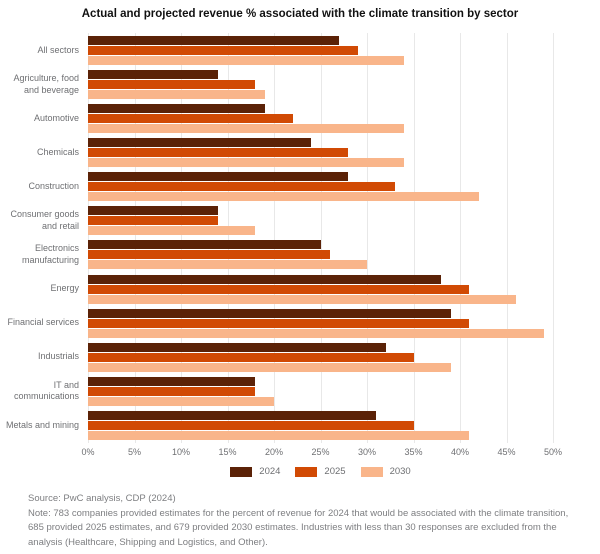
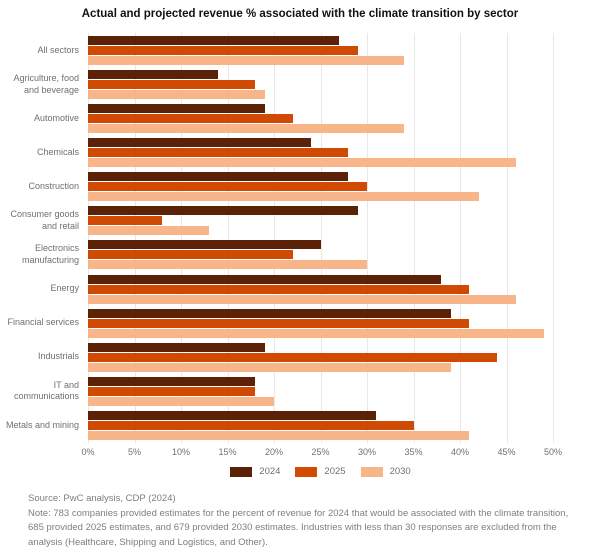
2030/Chemicals: 34% -> 46%
2025/Construction: 33% -> 30%
2024/Consumer goods and retail: 14% -> 29%
2025/Consumer goods and retail: 14% -> 8%
2030/Consumer goods and retail: 18% -> 13%
2025/Electronics manufacturing: 26% -> 22%
2024/Industrials: 32% -> 19%
2025/Industrials: 35% -> 44%
